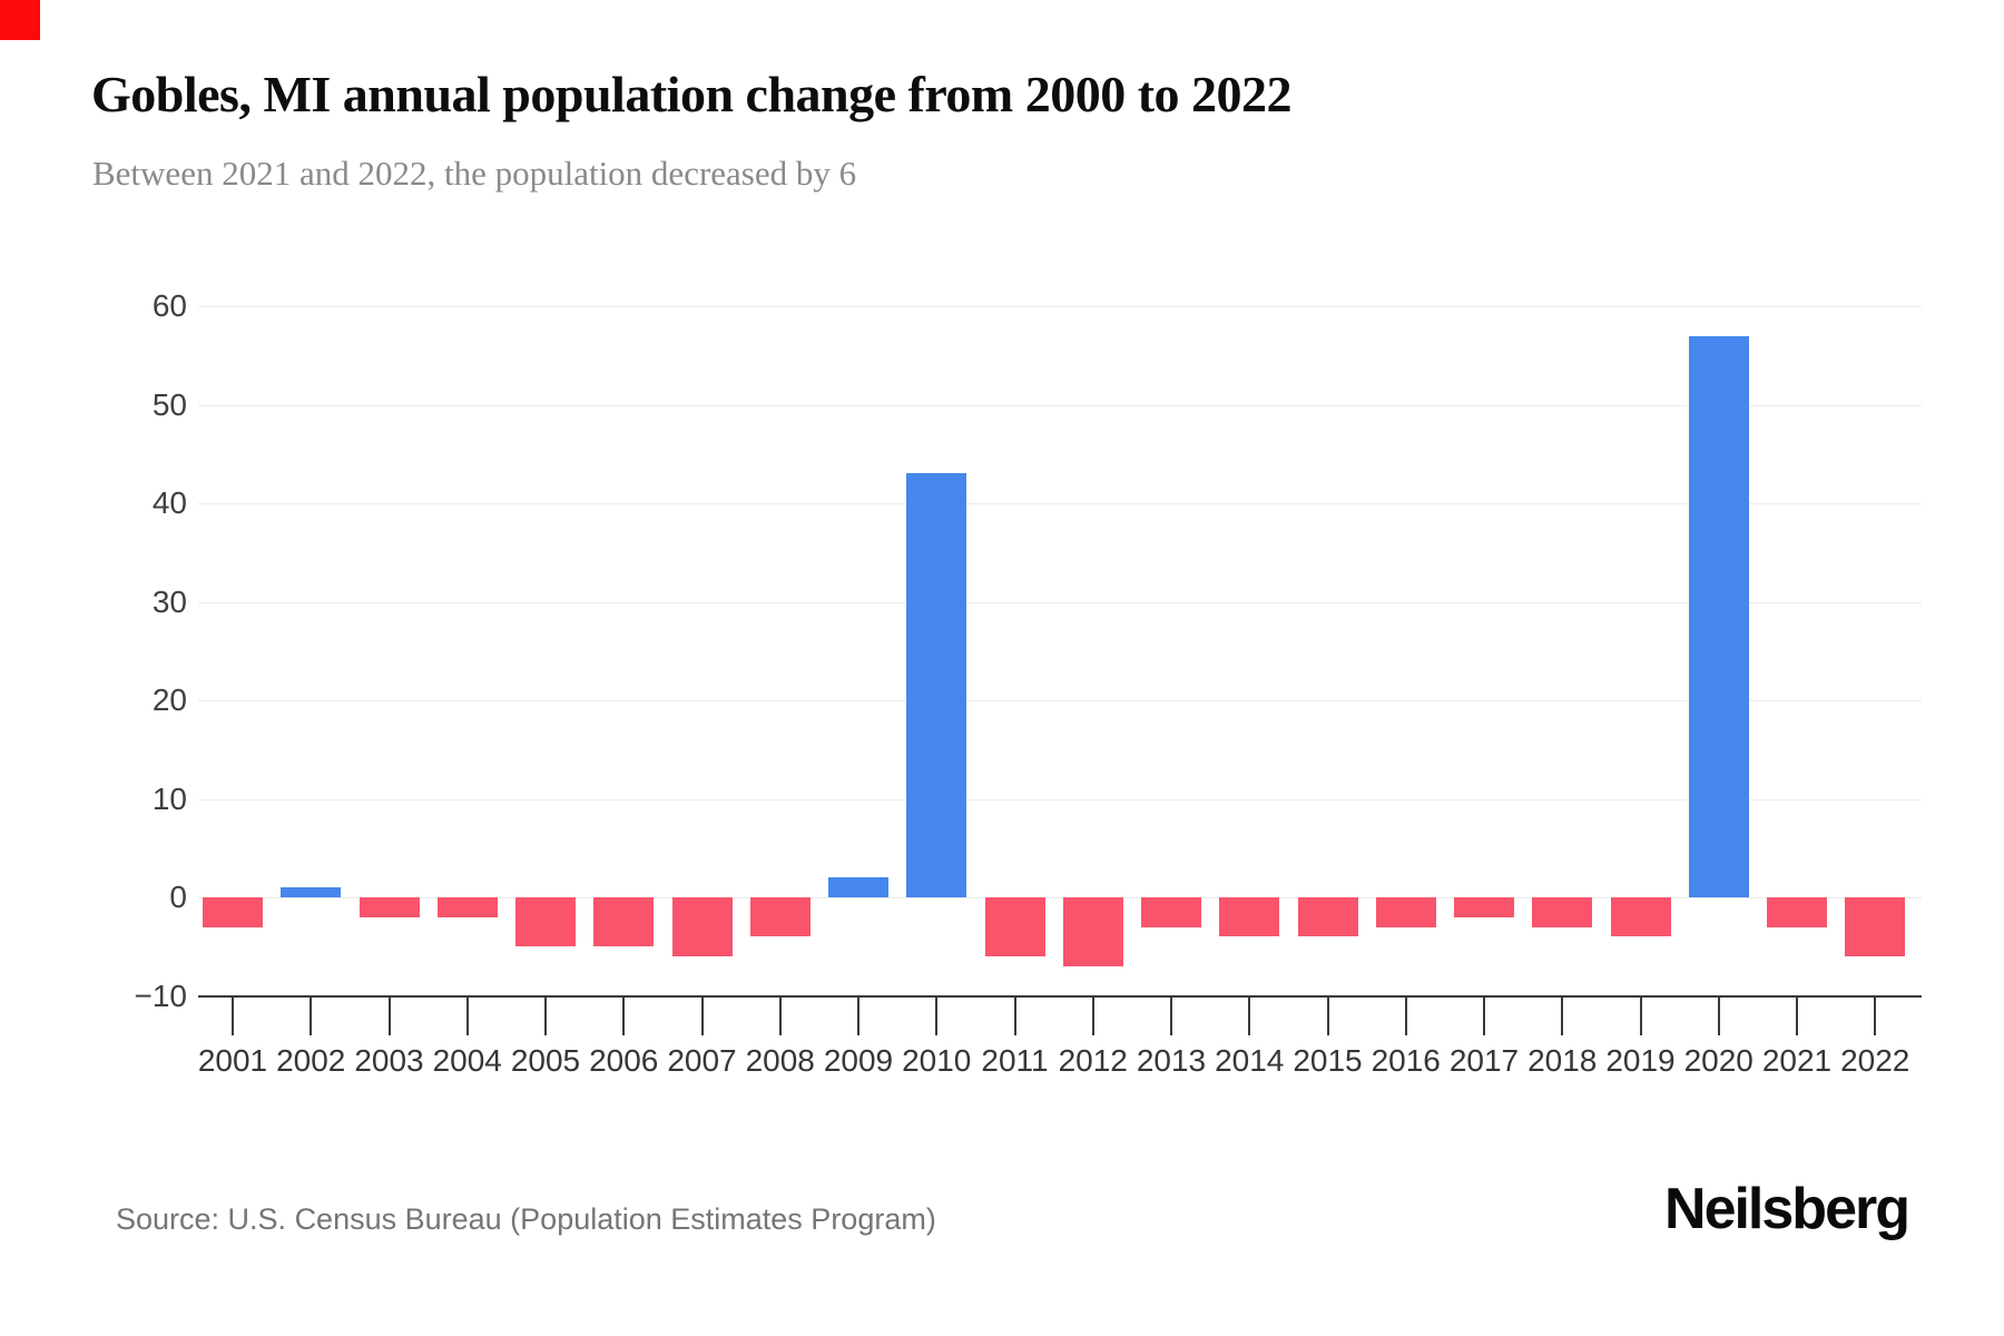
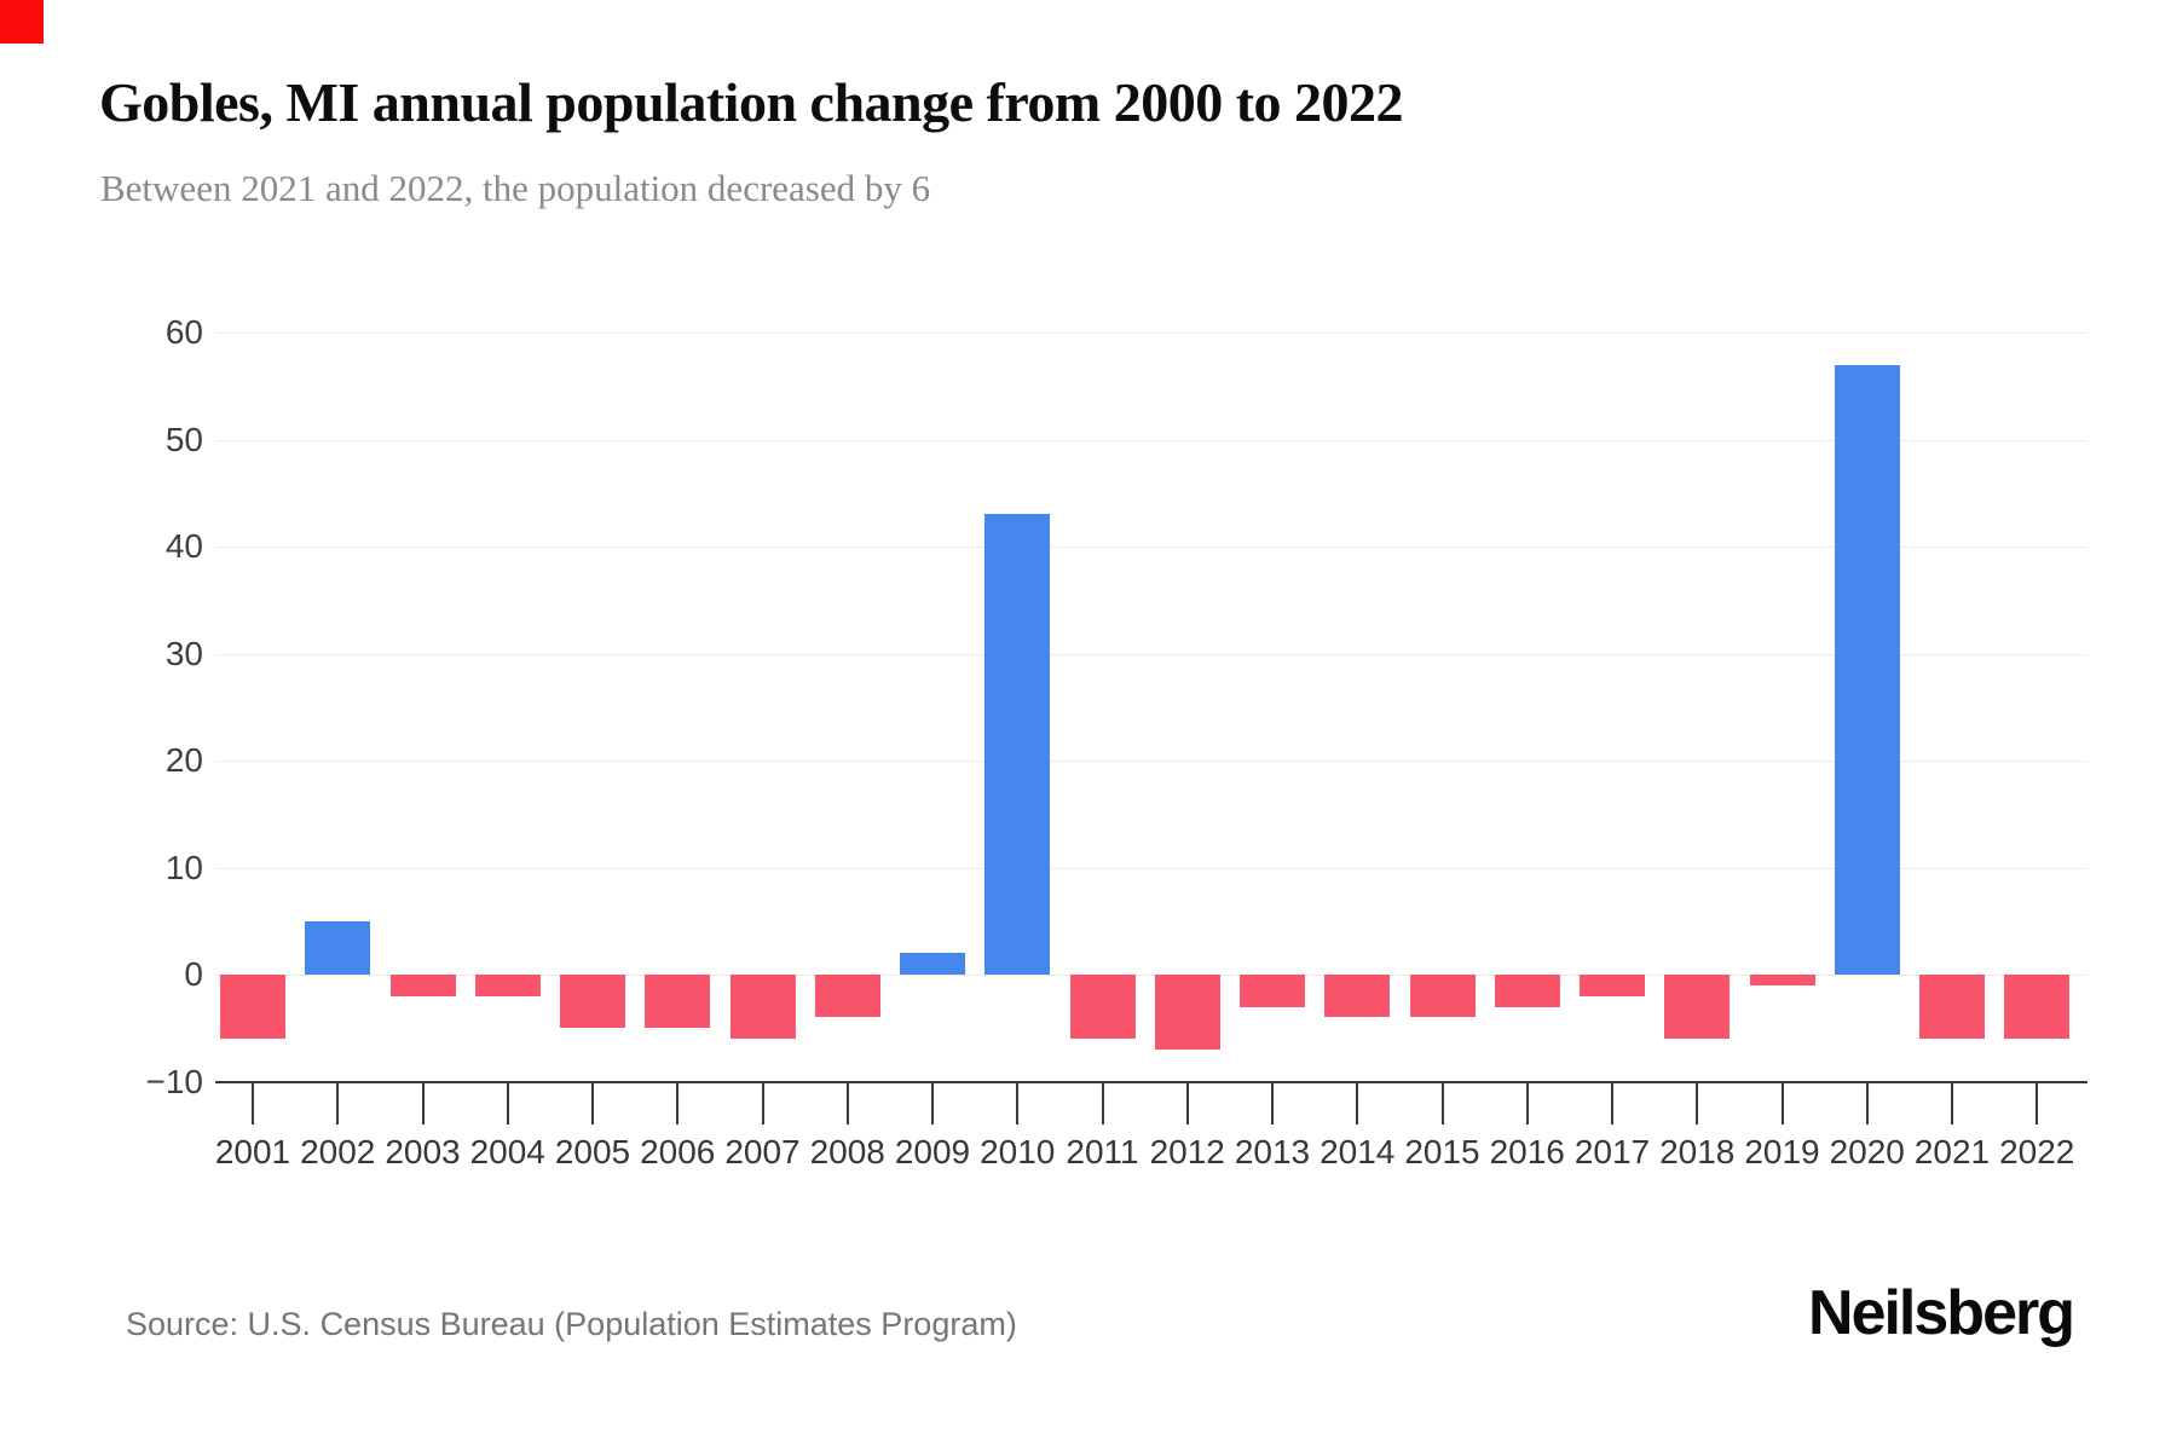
2001: -3 -> -6
2002: 1 -> 5
2018: -3 -> -6
2019: -4 -> -1
2021: -3 -> -6
